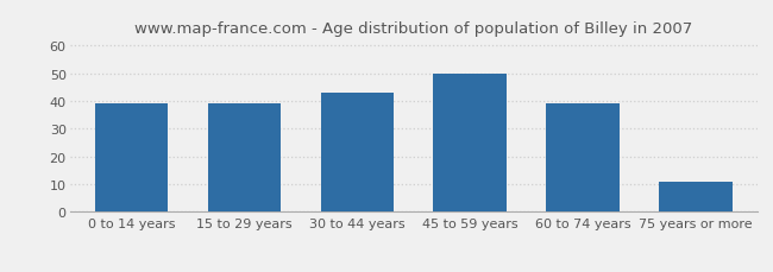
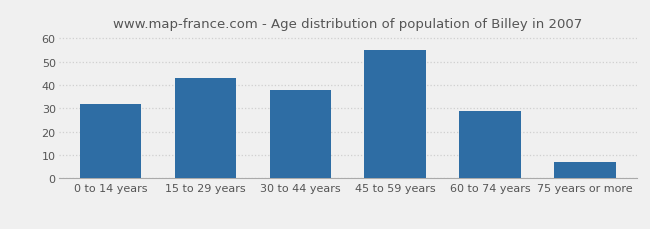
0 to 14 years: 39 -> 32
15 to 29 years: 39 -> 43
30 to 44 years: 43 -> 38
45 to 59 years: 50 -> 55
60 to 74 years: 39 -> 29
75 years or more: 11 -> 7
